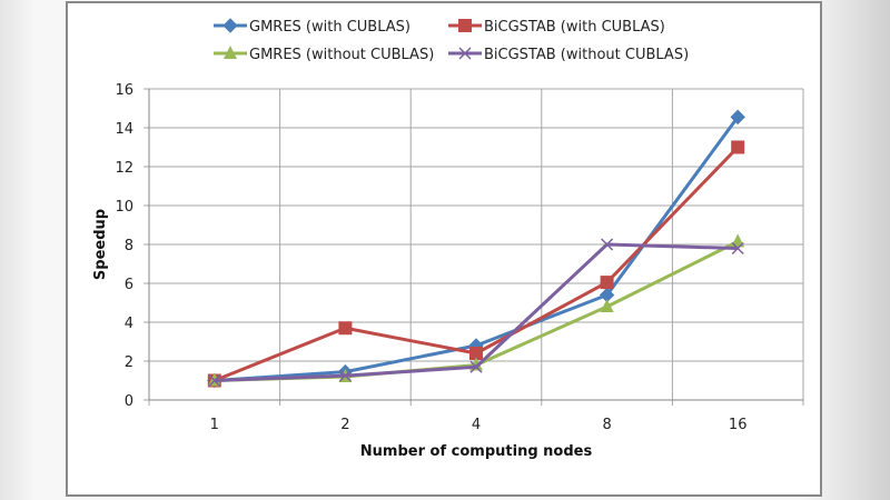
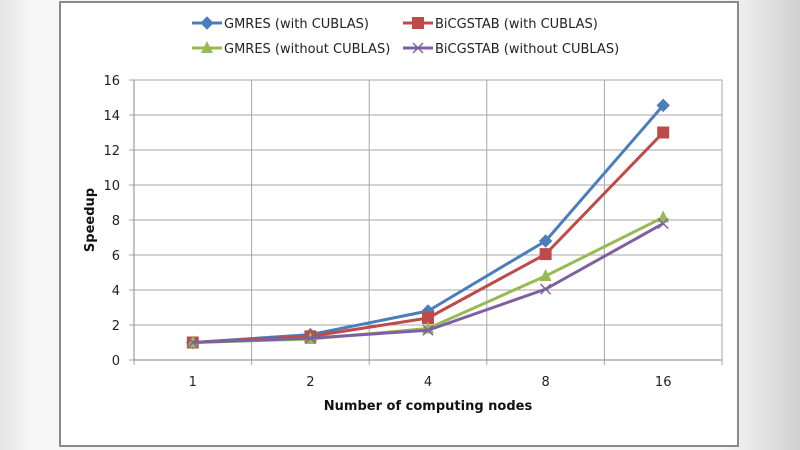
BiCGSTAB (with CUBLAS)/2: 3.7 -> 1.4
GMRES (with CUBLAS)/8: 5.4 -> 6.8
BiCGSTAB (without CUBLAS)/8: 8.0 -> 4.0
